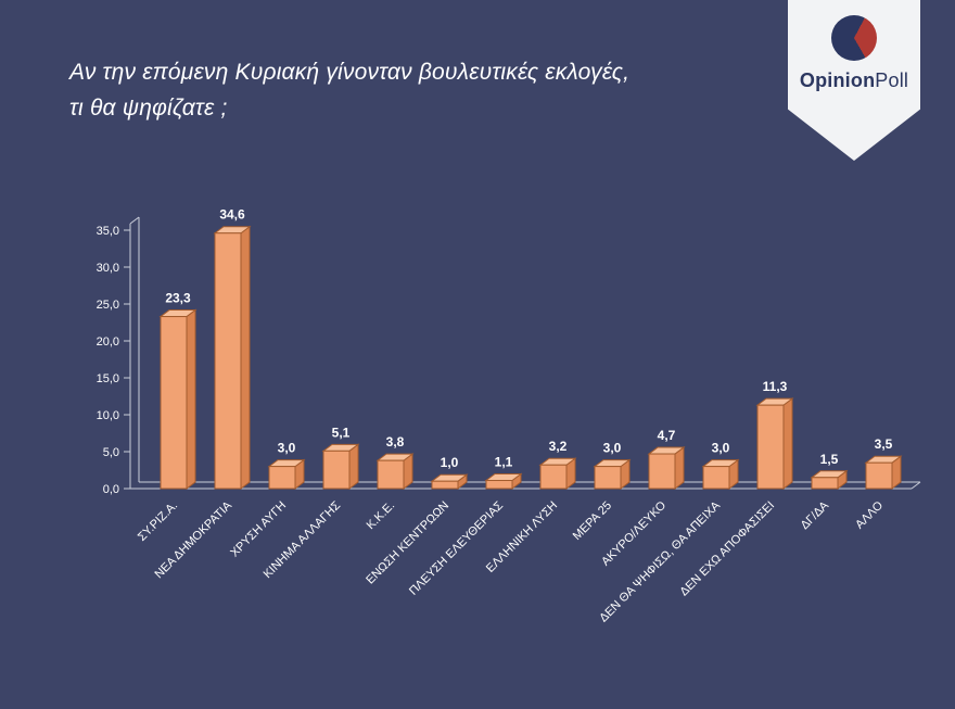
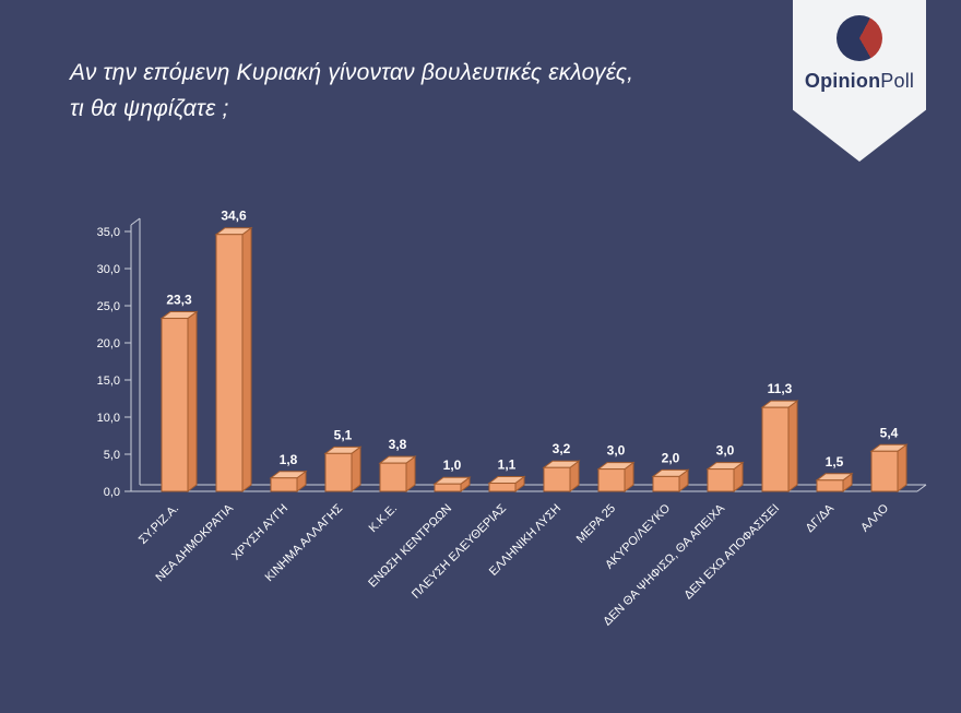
ΧΡΥΣΗ ΑΥΓΗ: 3,0 -> 1,8
ΑΚΥΡΟ/ΛΕΥΚΟ: 4,7 -> 2,0
ΑΛΛΟ: 3,5 -> 5,4
